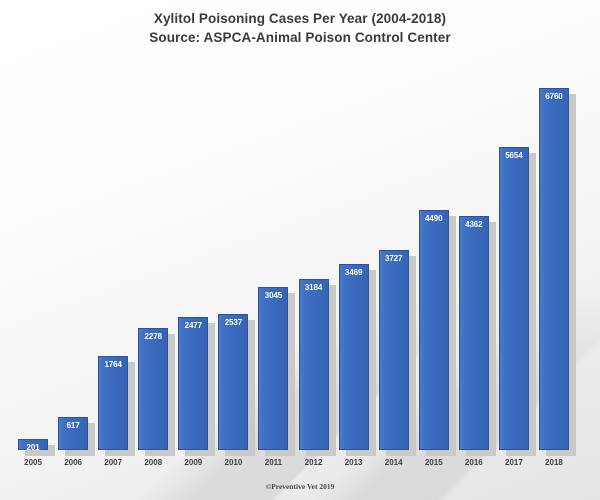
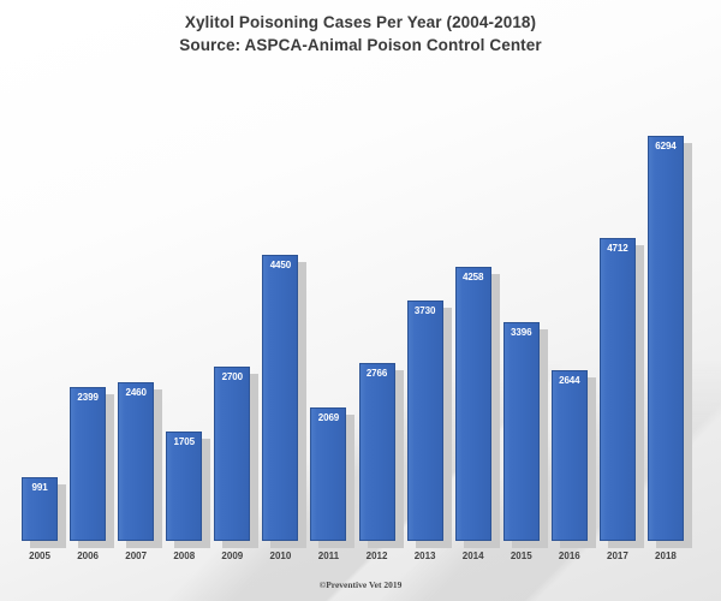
2005: 201 -> 991
2006: 617 -> 2399
2007: 1764 -> 2460
2008: 2278 -> 1705
2009: 2477 -> 2700
2010: 2537 -> 4450
2011: 3045 -> 2069
2012: 3184 -> 2766
2013: 3469 -> 3730
2014: 3727 -> 4258
2015: 4490 -> 3396
2016: 4362 -> 2644
2017: 5654 -> 4712
2018: 6760 -> 6294
